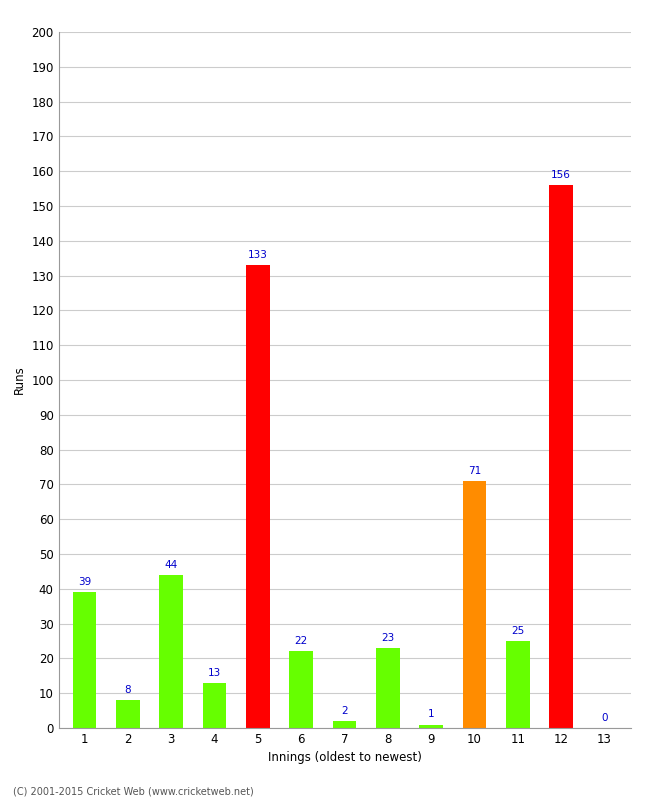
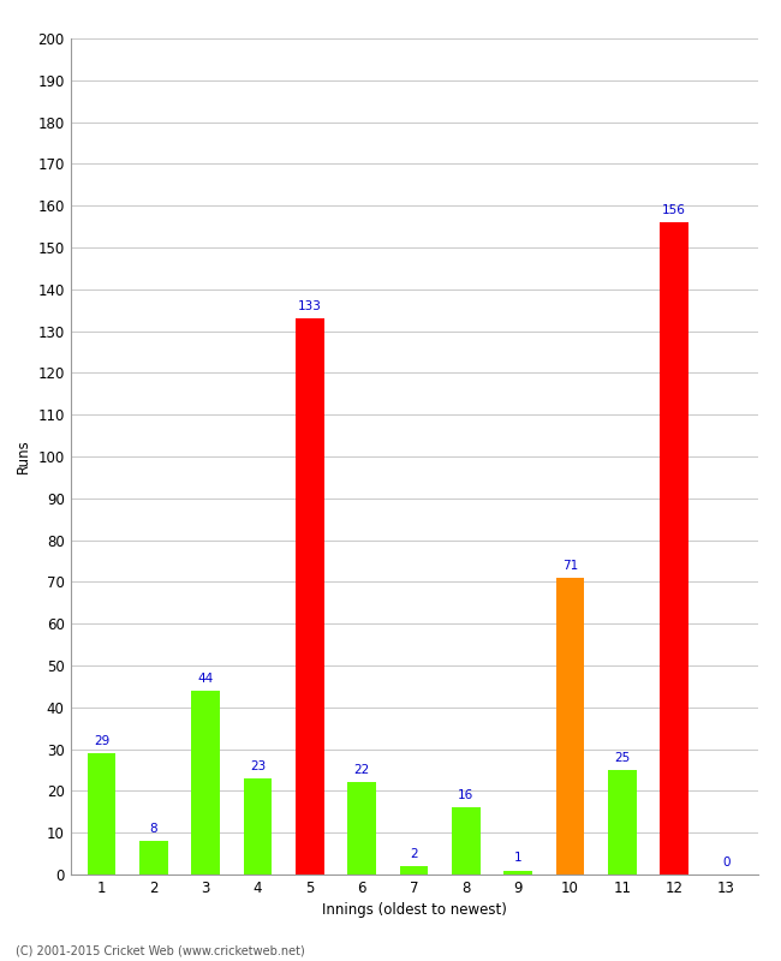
1: 39 -> 29
4: 13 -> 23
8: 23 -> 16
